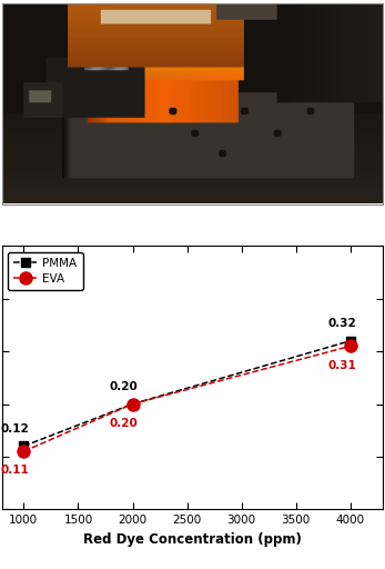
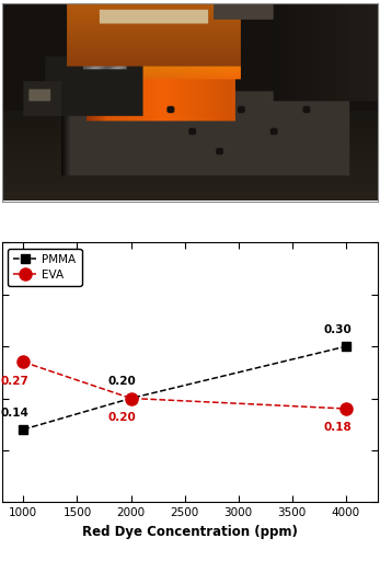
PMMA/1000: 0.12 -> 0.14
EVA/1000: 0.11 -> 0.27
PMMA/4000: 0.32 -> 0.30
EVA/4000: 0.31 -> 0.18
